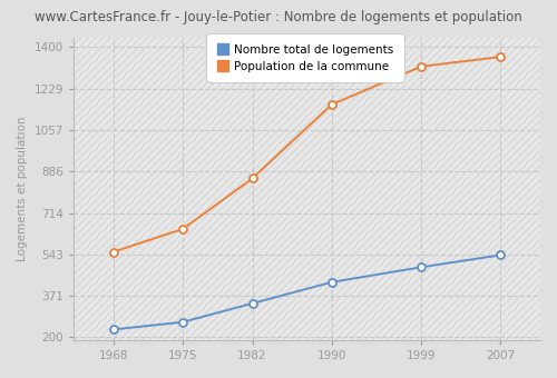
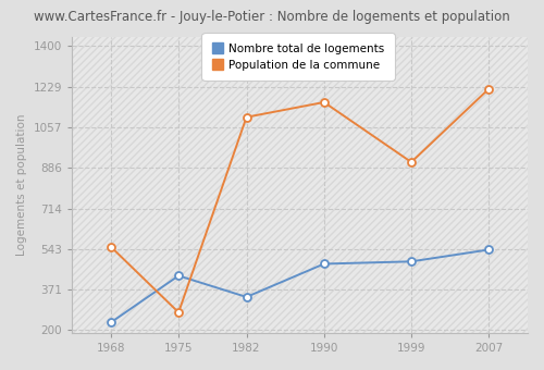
Nombre total de logements/1975: 263 -> 430
Population de la commune/1975: 648 -> 275
Population de la commune/1982: 857 -> 1100
Nombre total de logements/1990: 428 -> 480
Population de la commune/1999: 1320 -> 910
Population de la commune/2007: 1360 -> 1220
